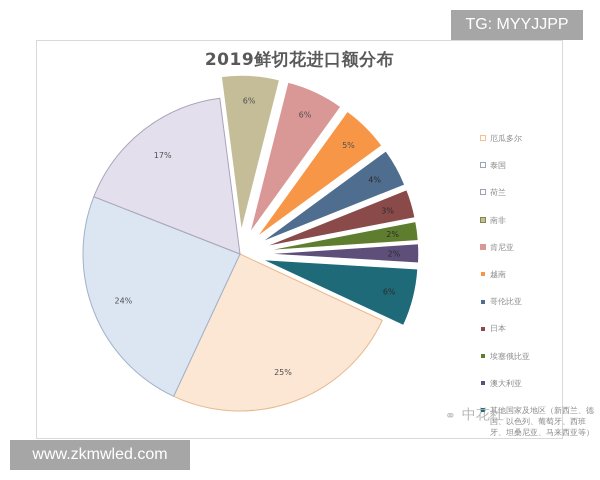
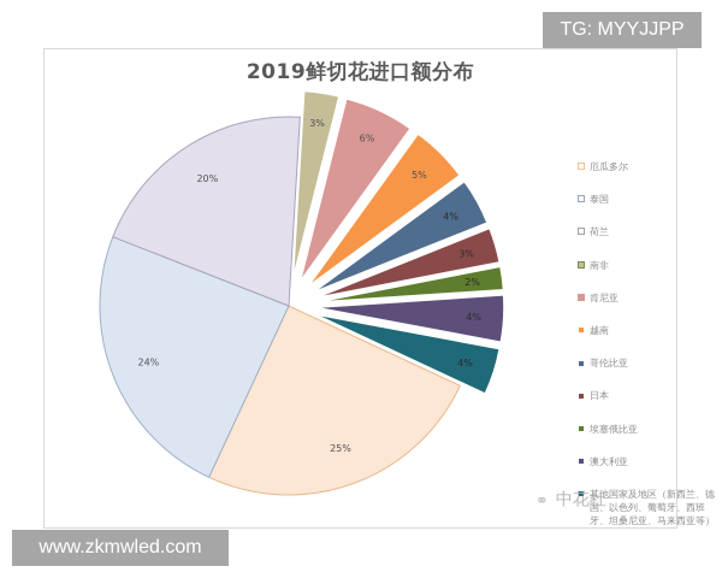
荷兰: 17% -> 20%
南非: 6% -> 3%
澳大利亚: 2% -> 4%
其他国家及地区（新西兰、德国、以色列、葡萄牙、西班牙、坦桑尼亚、马来西亚等）: 6% -> 4%
